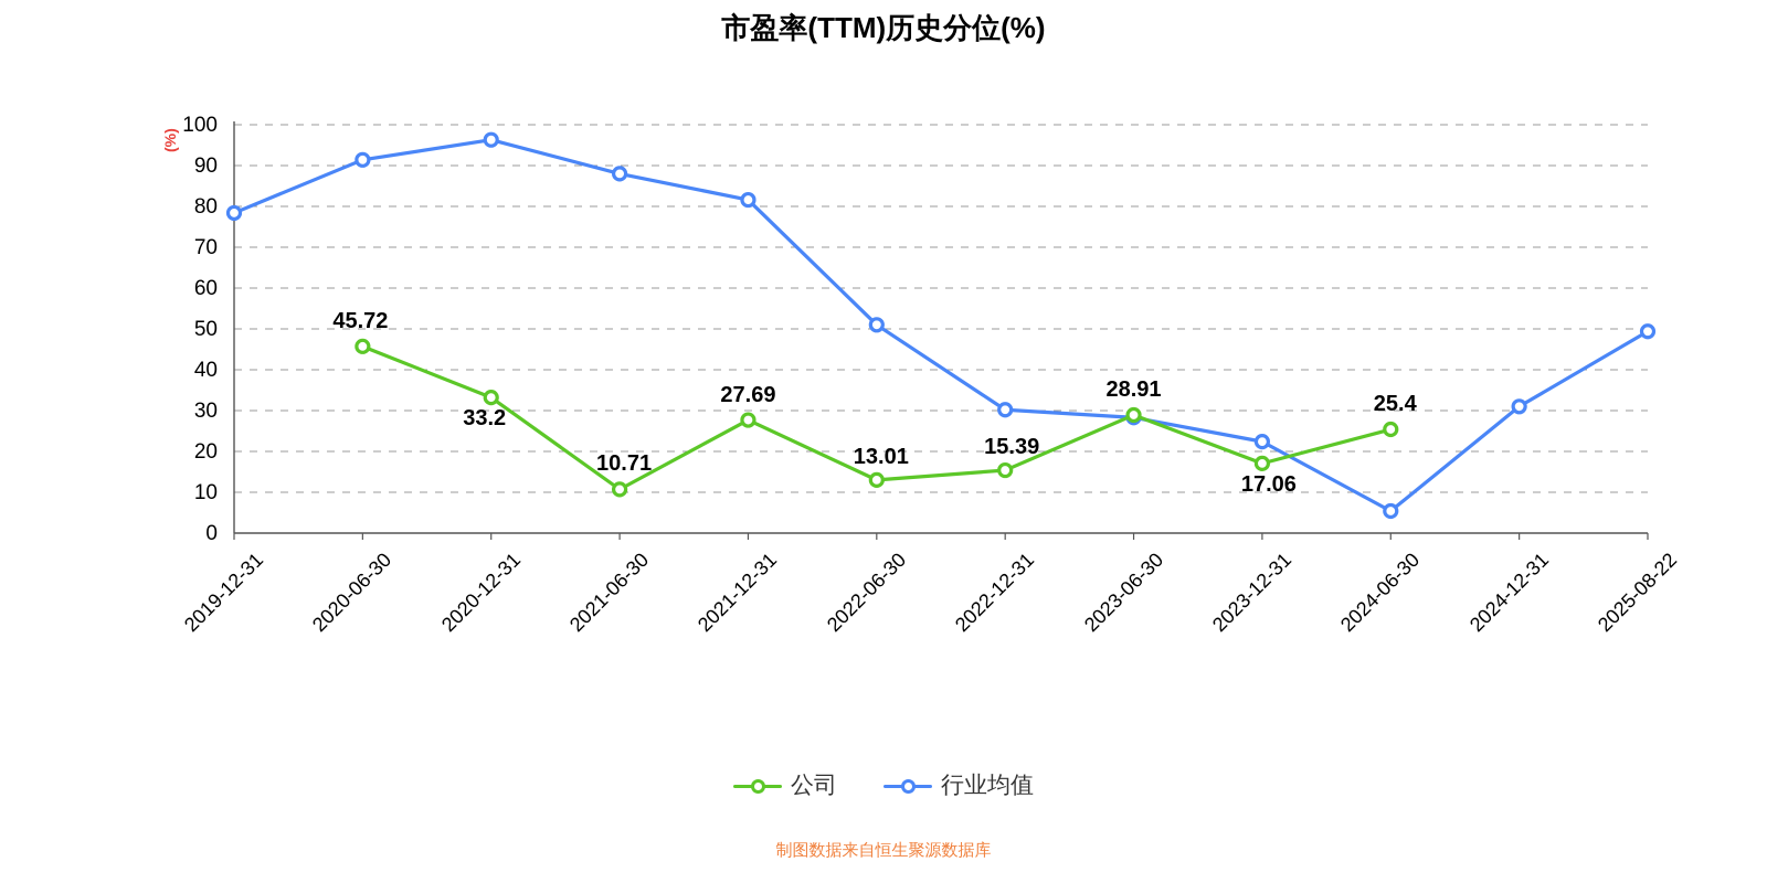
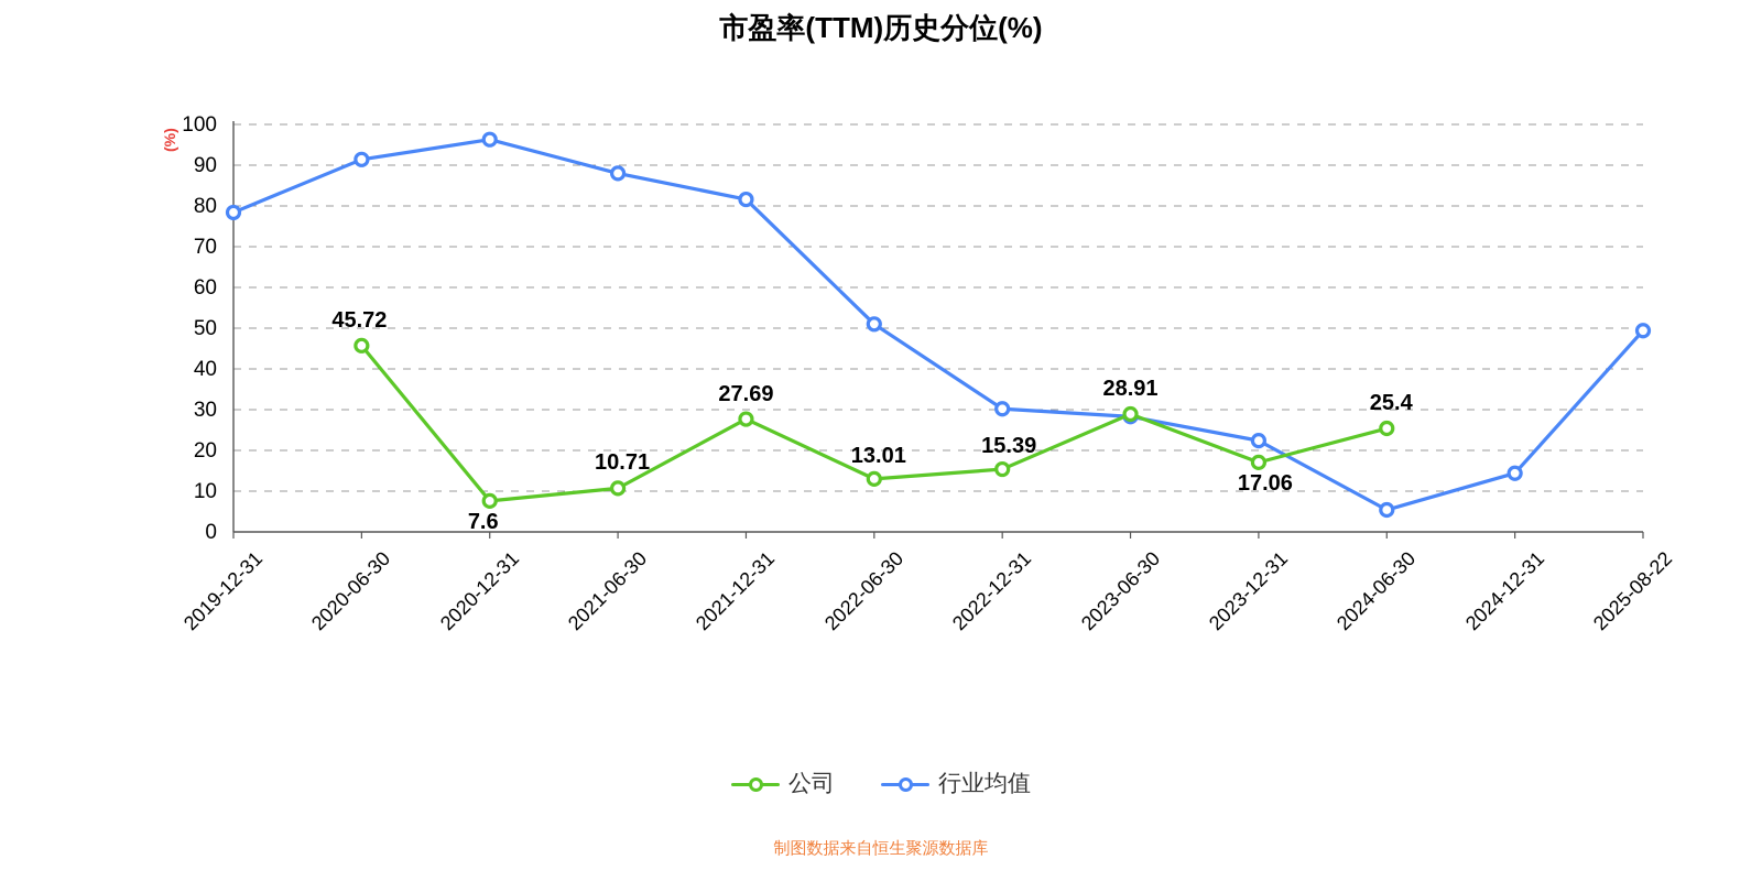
公司/2020-12-31: 33.2 -> 7.6
行业均值/2024-12-31: 31 -> 14
